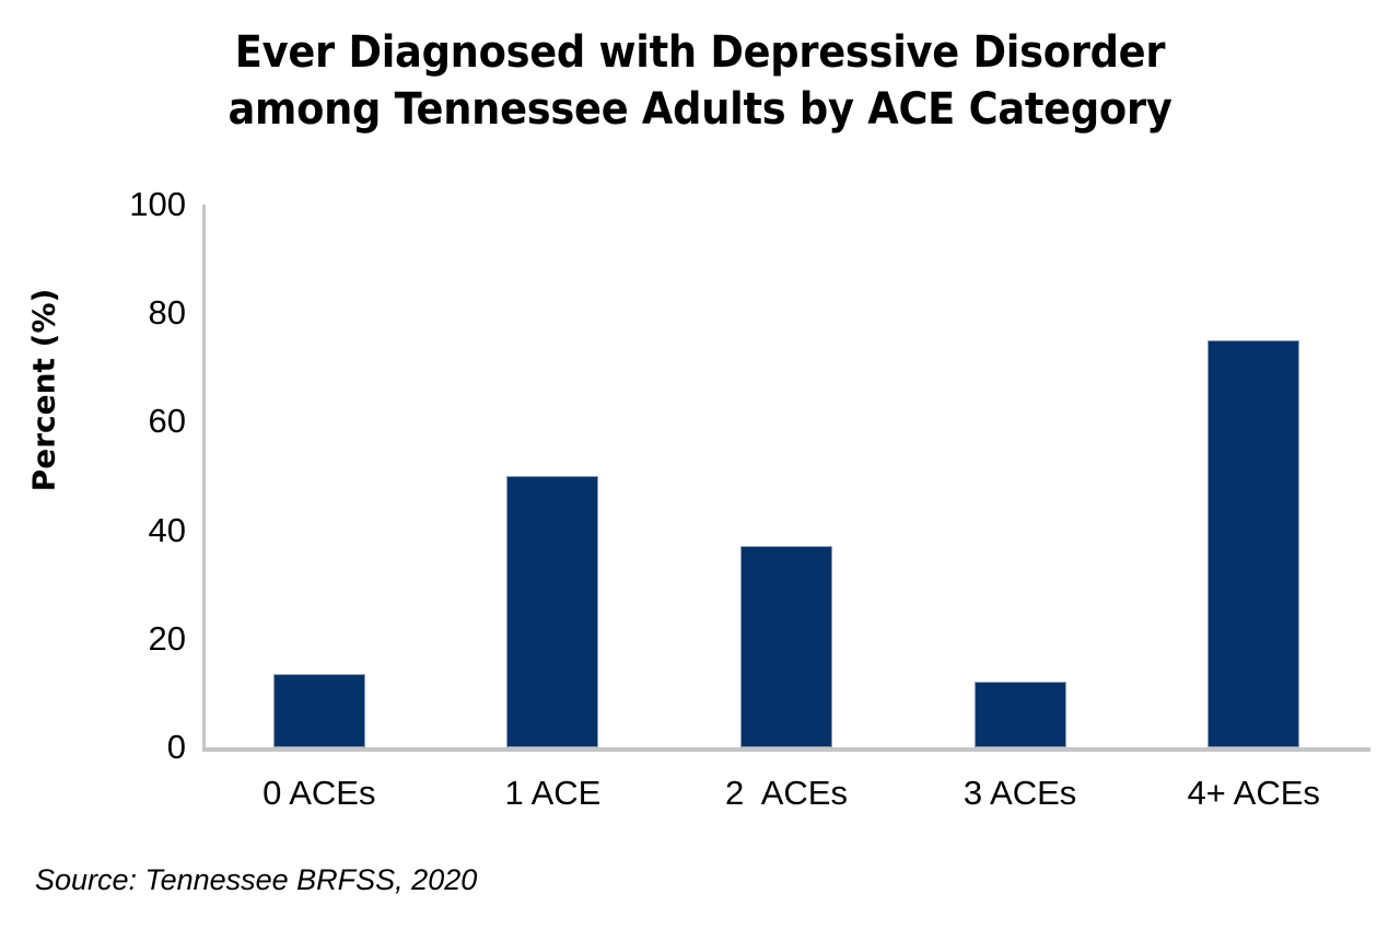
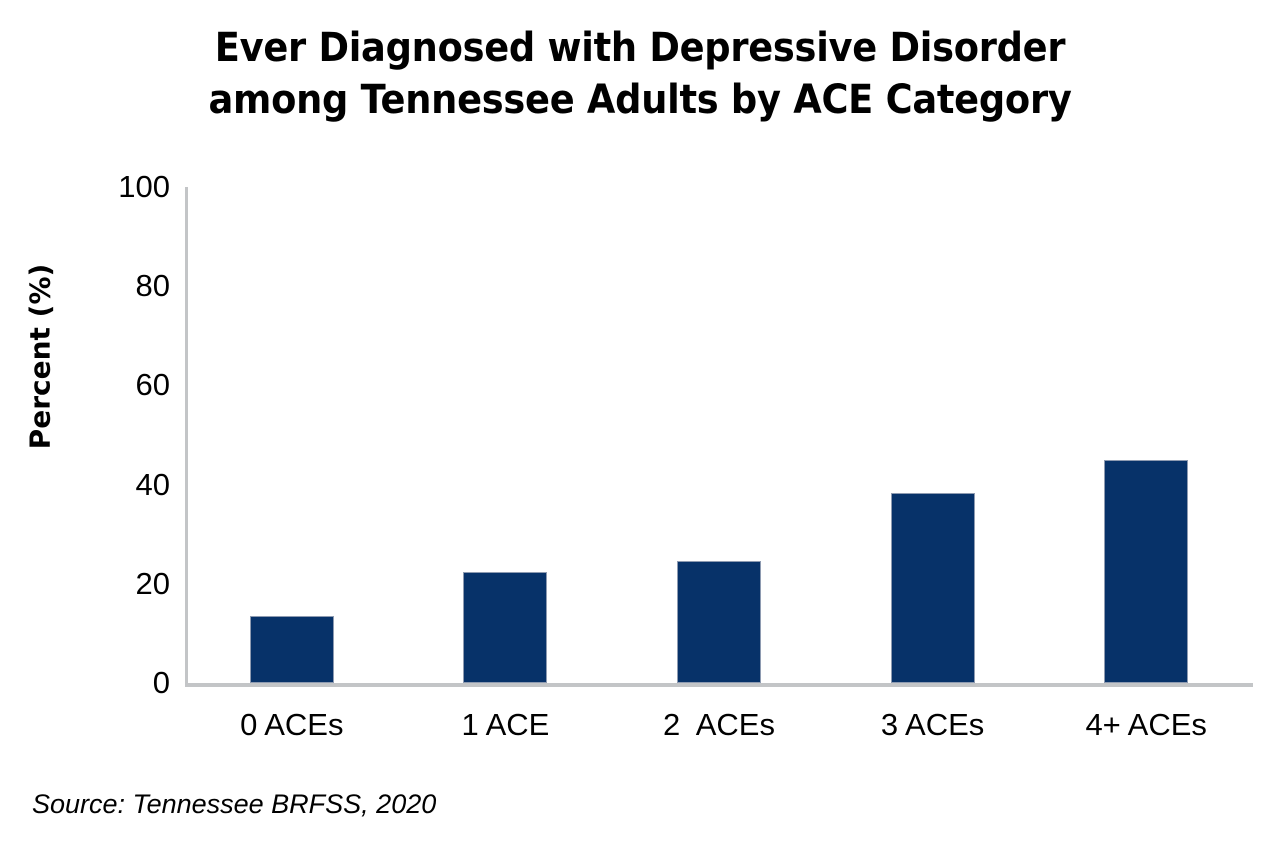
1 ACE: 50 -> 22
2 ACEs: 37 -> 25
3 ACEs: 12 -> 38
4+ ACEs: 75 -> 45
